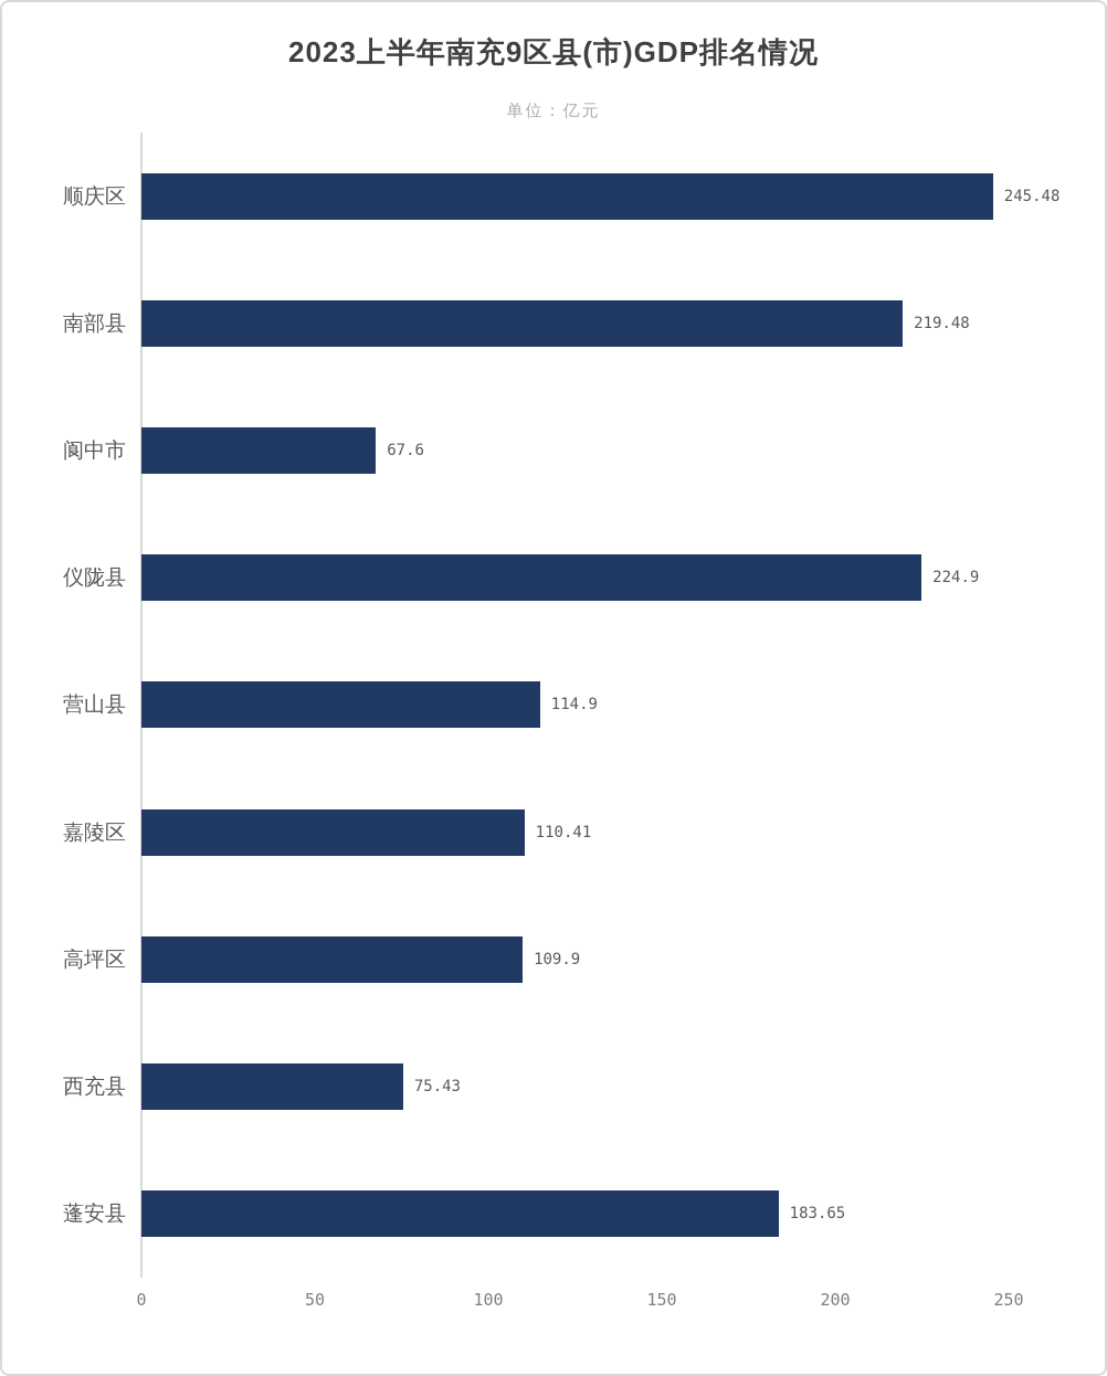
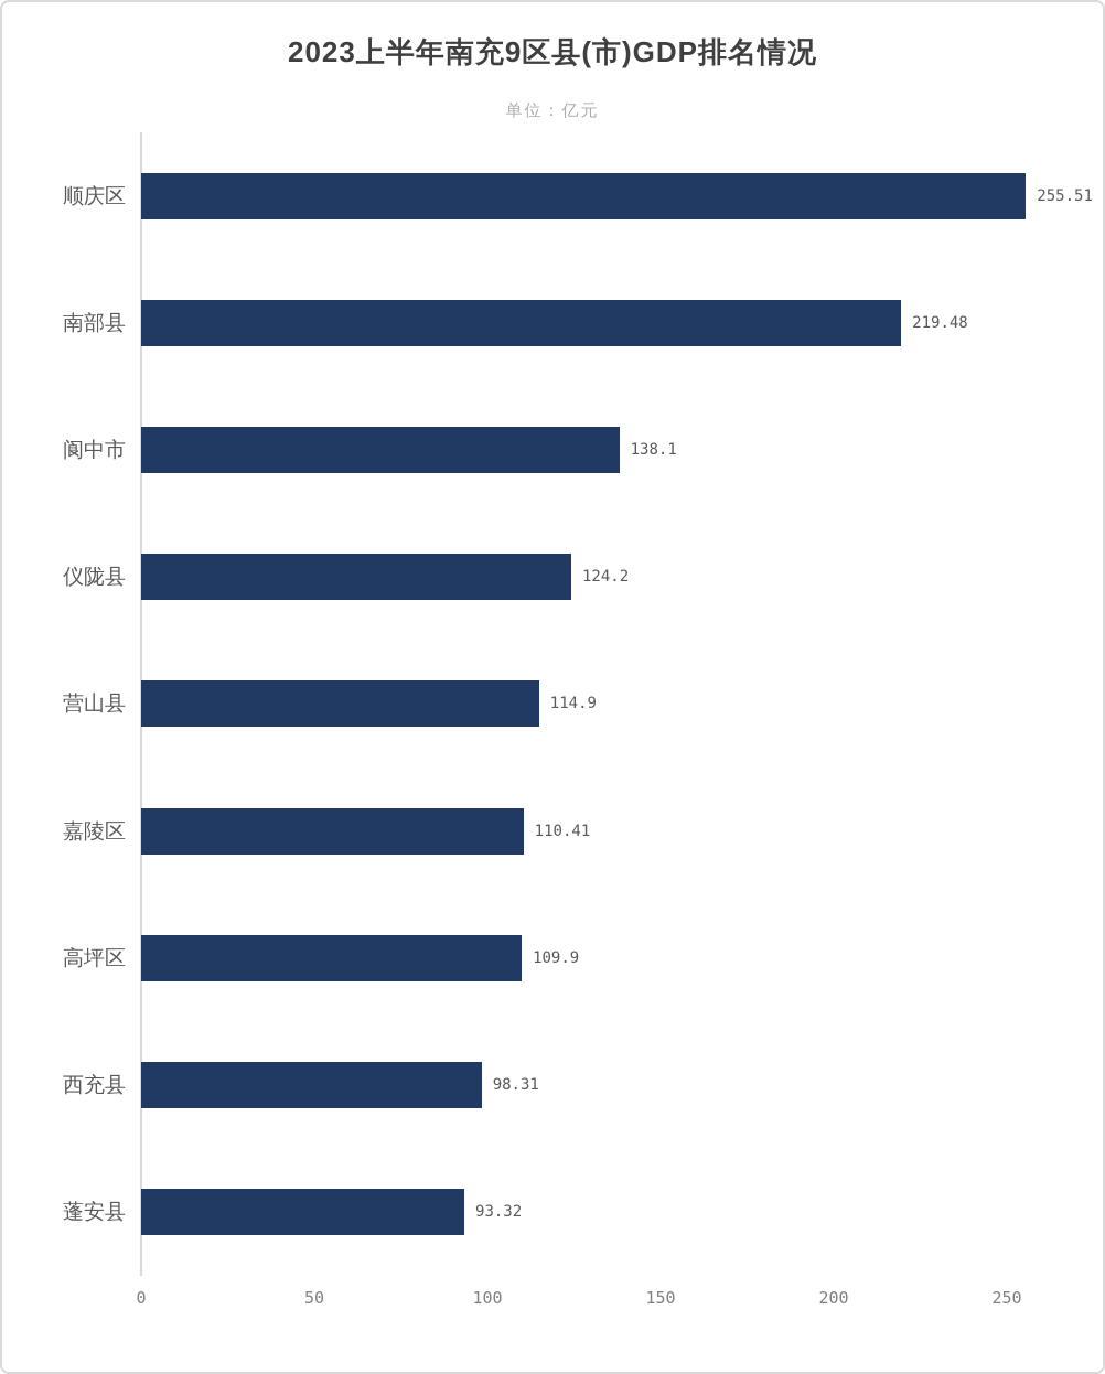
顺庆区: 245.48 -> 255.51
阆中市: 67.6 -> 138.1
仪陇县: 224.9 -> 124.2
西充县: 75.43 -> 98.31
蓬安县: 183.65 -> 93.32
